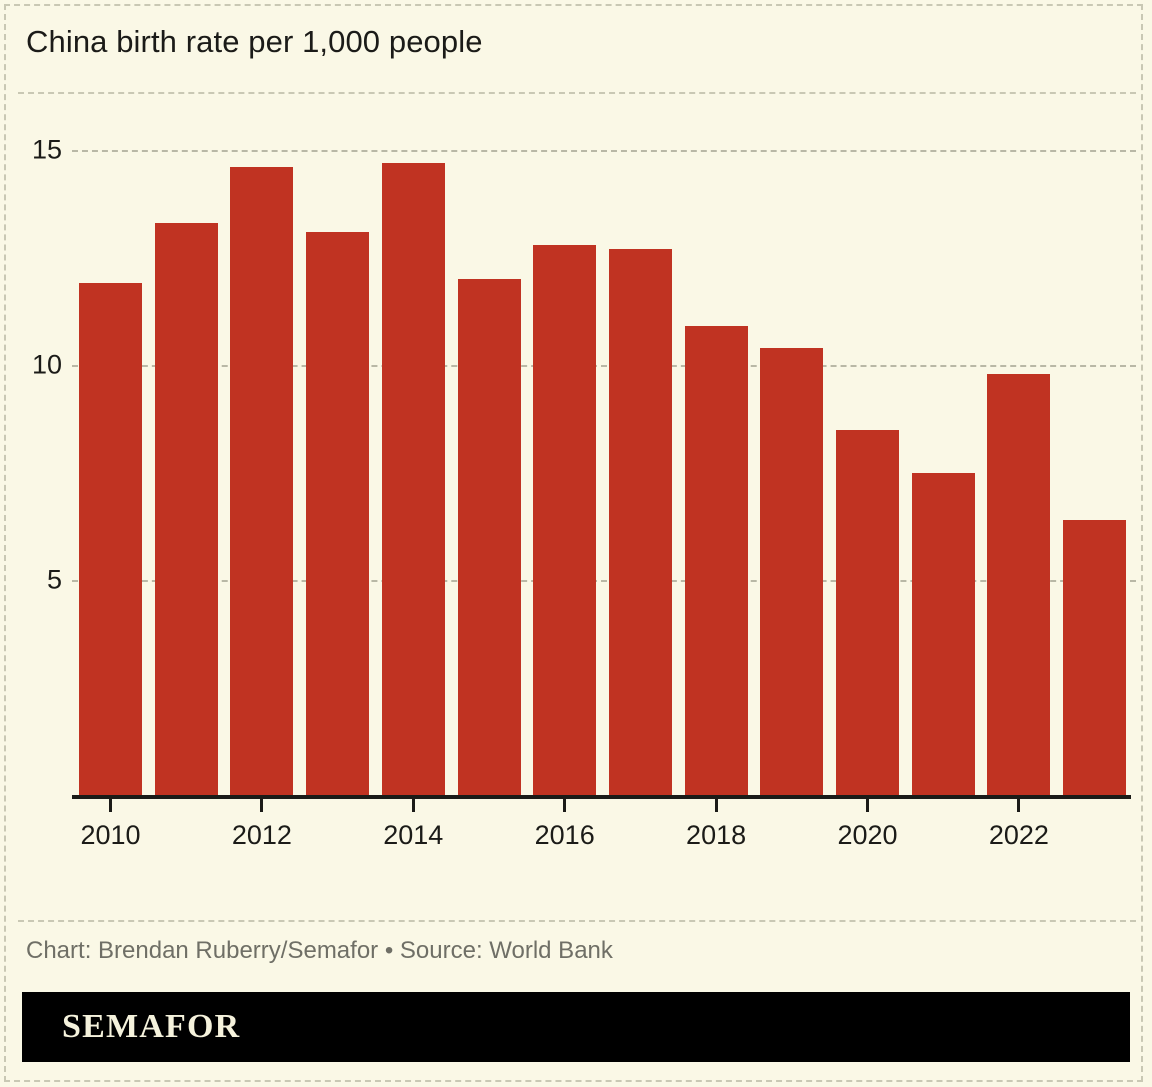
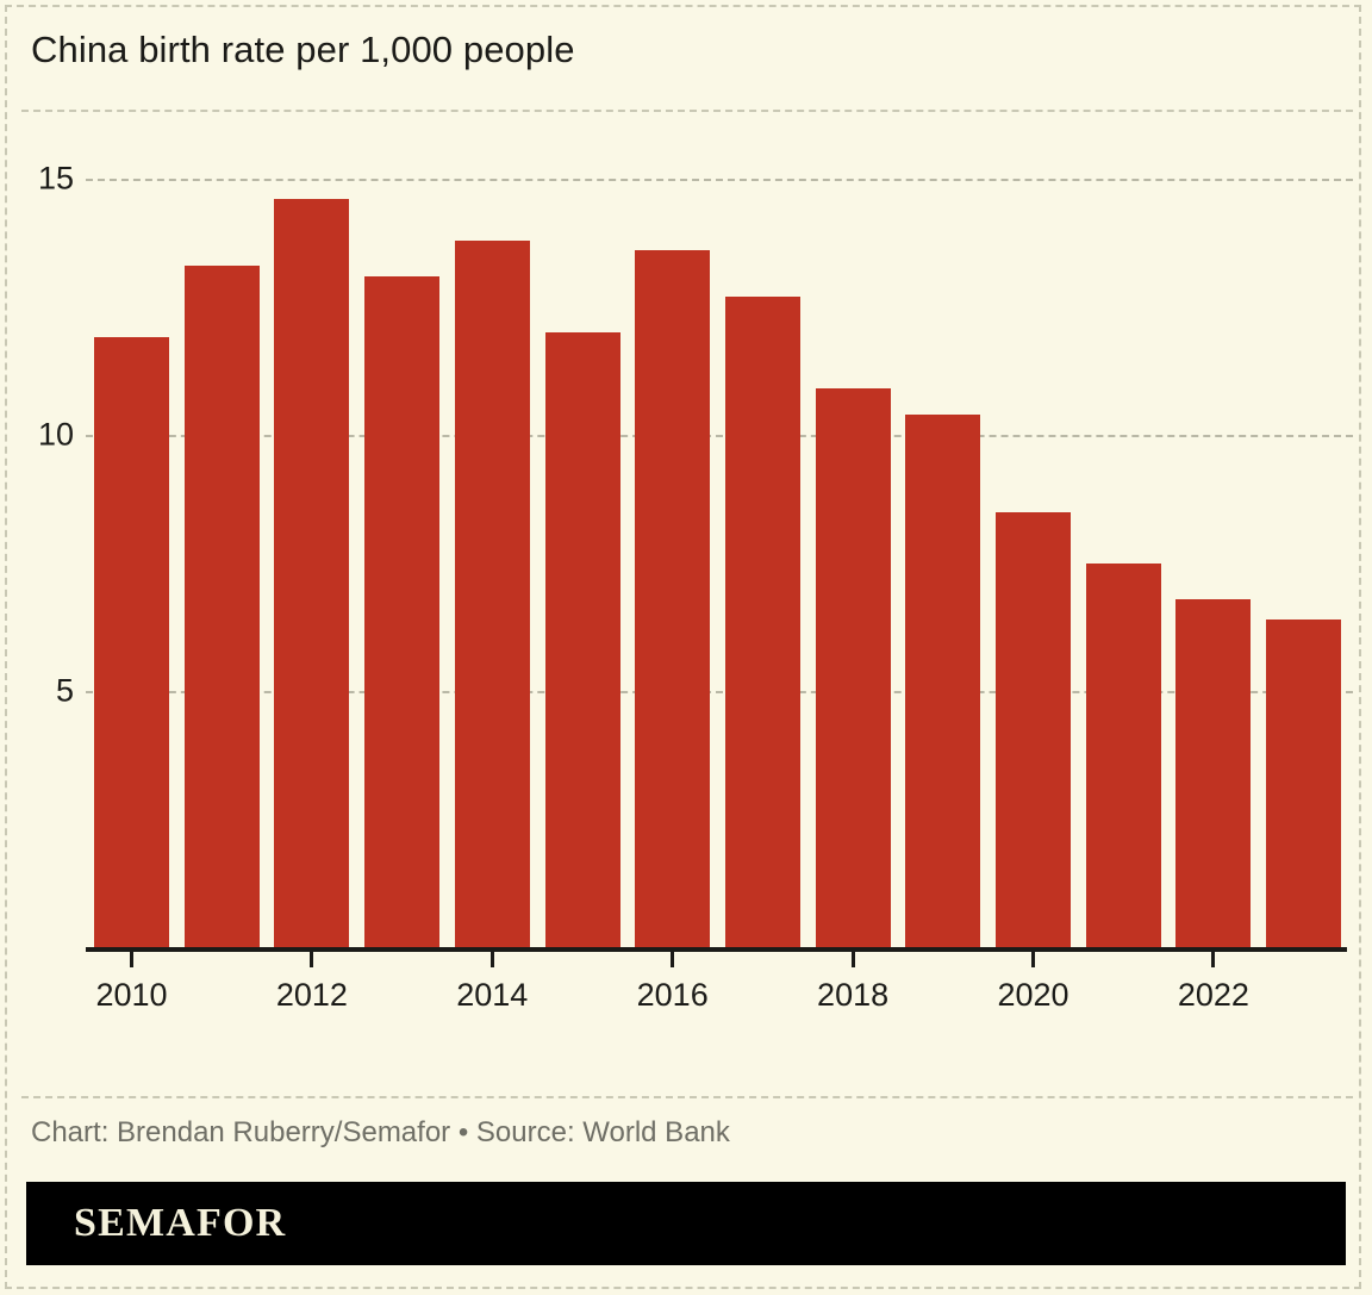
2014: 14.7 -> 13.8
2016: 12.8 -> 13.6
2022: 9.8 -> 6.8
